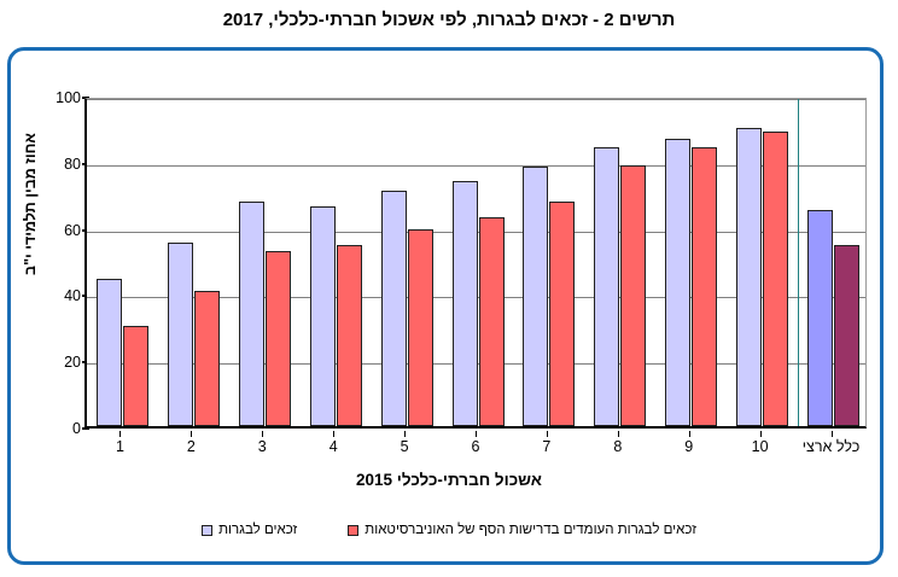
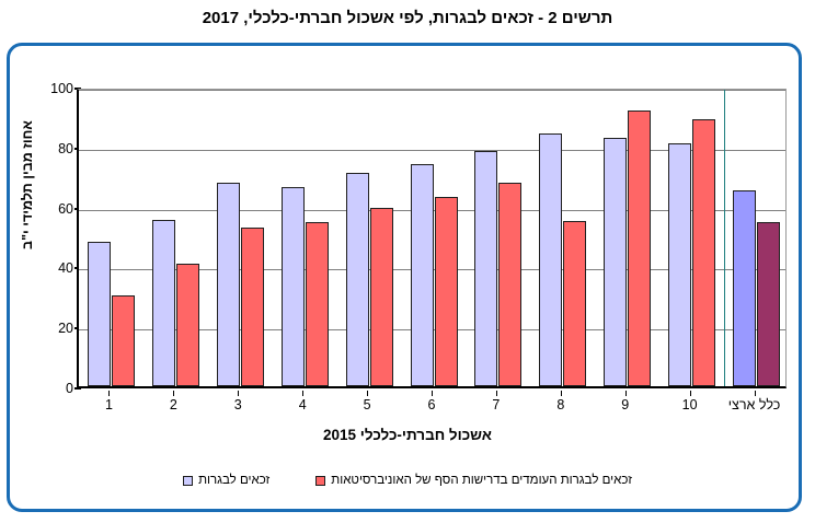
זכאים לבגרות/1: 44 -> 48
זכאים לבגרות העומדים בדרישות הסף של האוניברסיטאות/8: 79 -> 55
זכאים לבגרות/9: 87 -> 83
זכאים לבגרות העומדים בדרישות הסף של האוניברסיטאות/9: 84 -> 92
זכאים לבגרות/10: 90 -> 81
